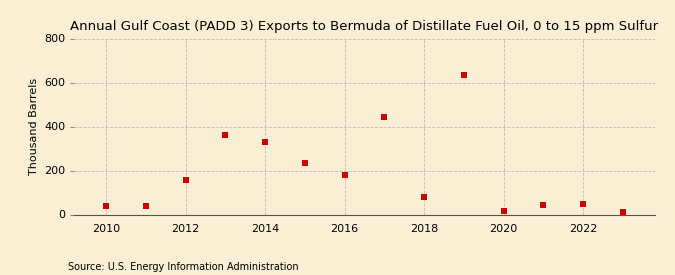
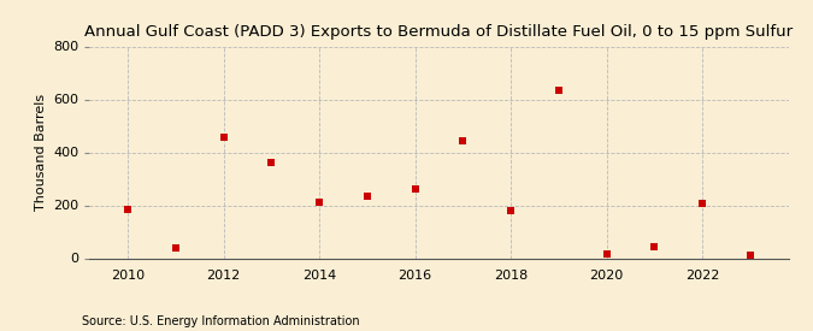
2010: 40 -> 185
2012: 155 -> 455
2014: 330 -> 210
2016: 180 -> 260
2018: 80 -> 180
2022: 50 -> 205
